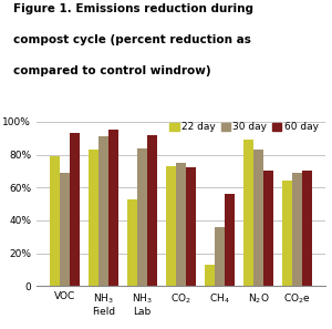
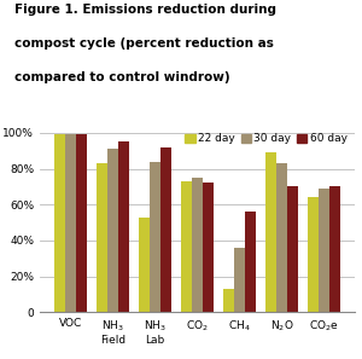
22 day/VOC: 79% -> 99%
30 day/VOC: 69% -> 99%
60 day/VOC: 93% -> 99%
